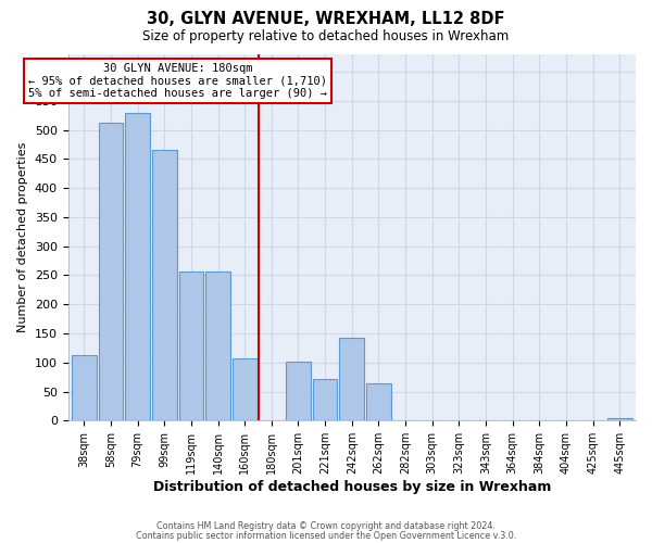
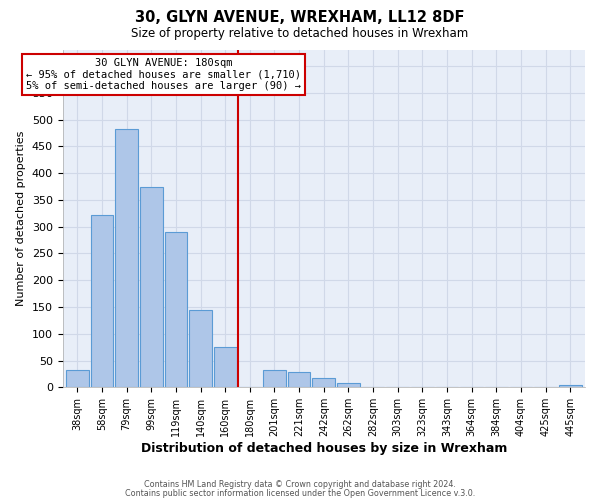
38sqm: 112 -> 33
58sqm: 512 -> 321
79sqm: 530 -> 483
99sqm: 466 -> 374
119sqm: 256 -> 291
140sqm: 256 -> 145
160sqm: 108 -> 76
201sqm: 102 -> 33
221sqm: 72 -> 29
242sqm: 142 -> 18
262sqm: 64 -> 8
